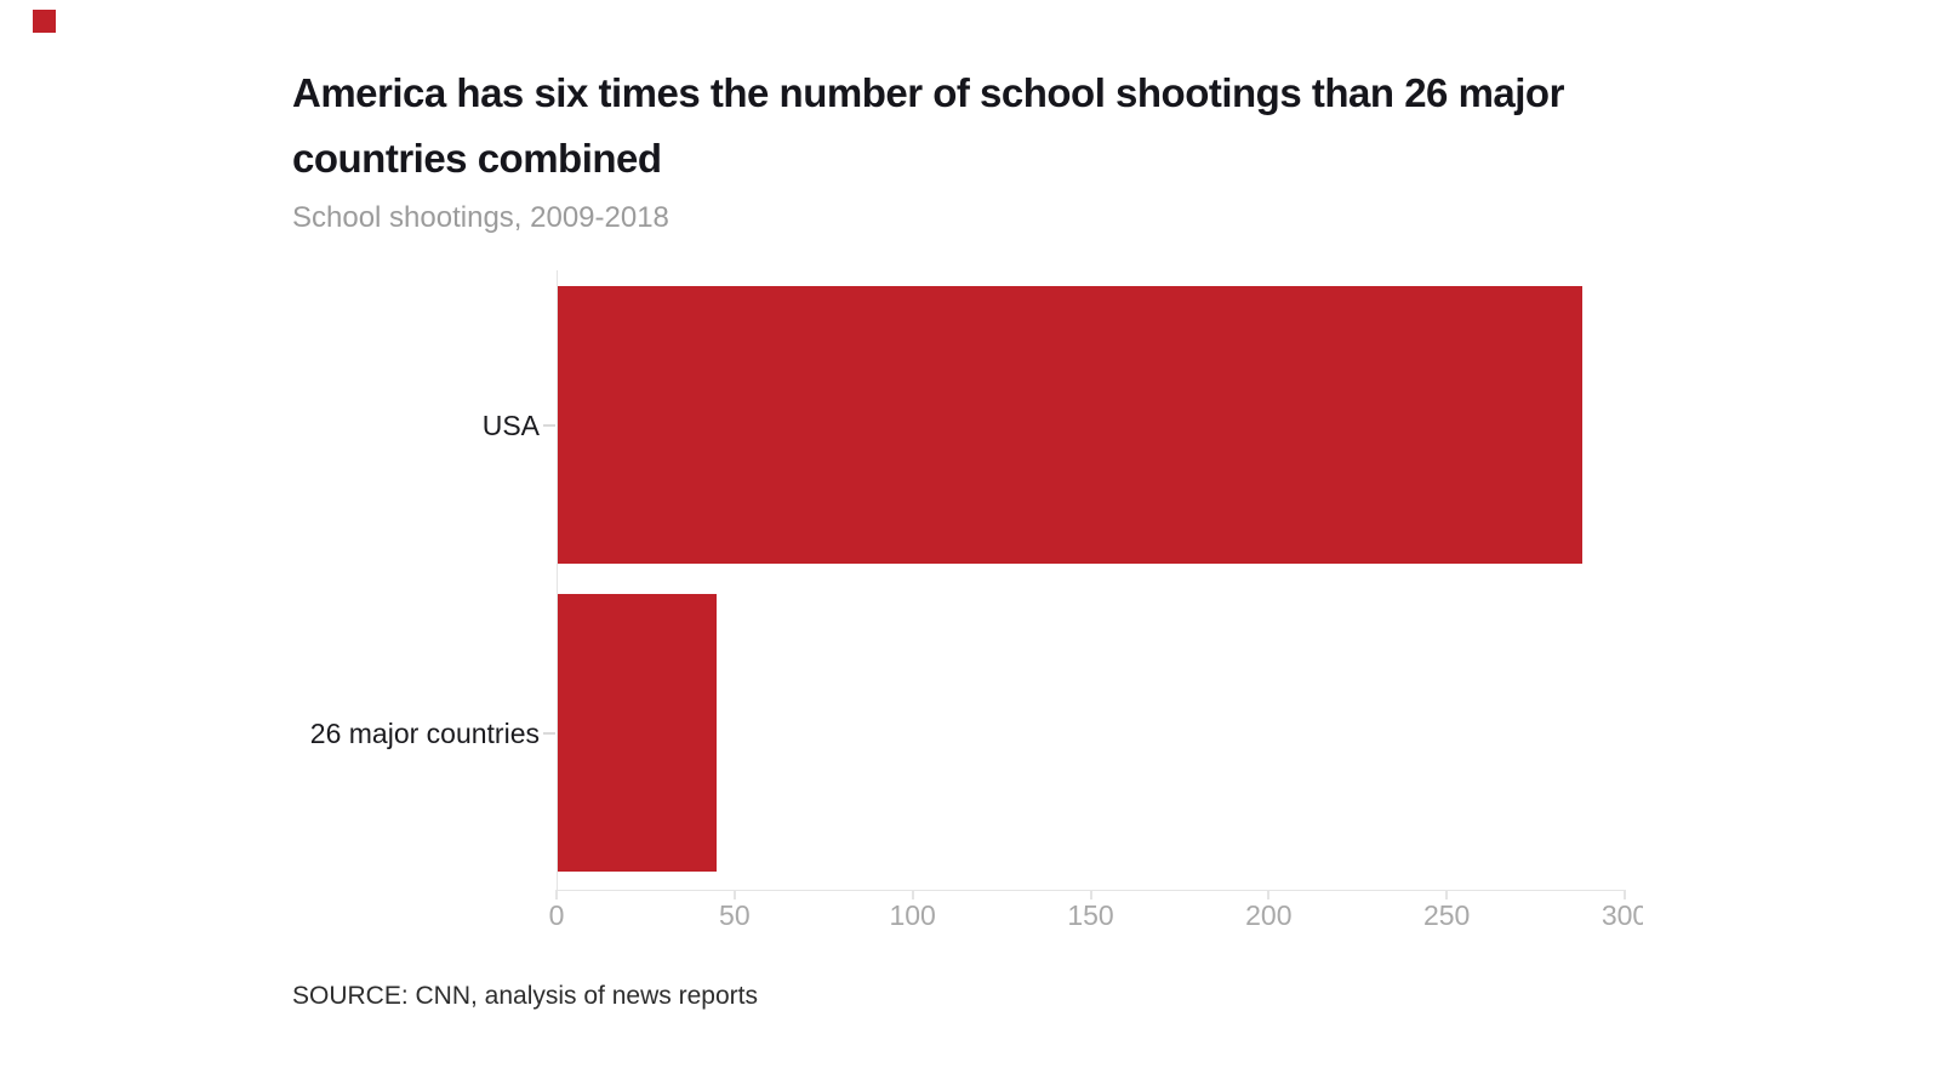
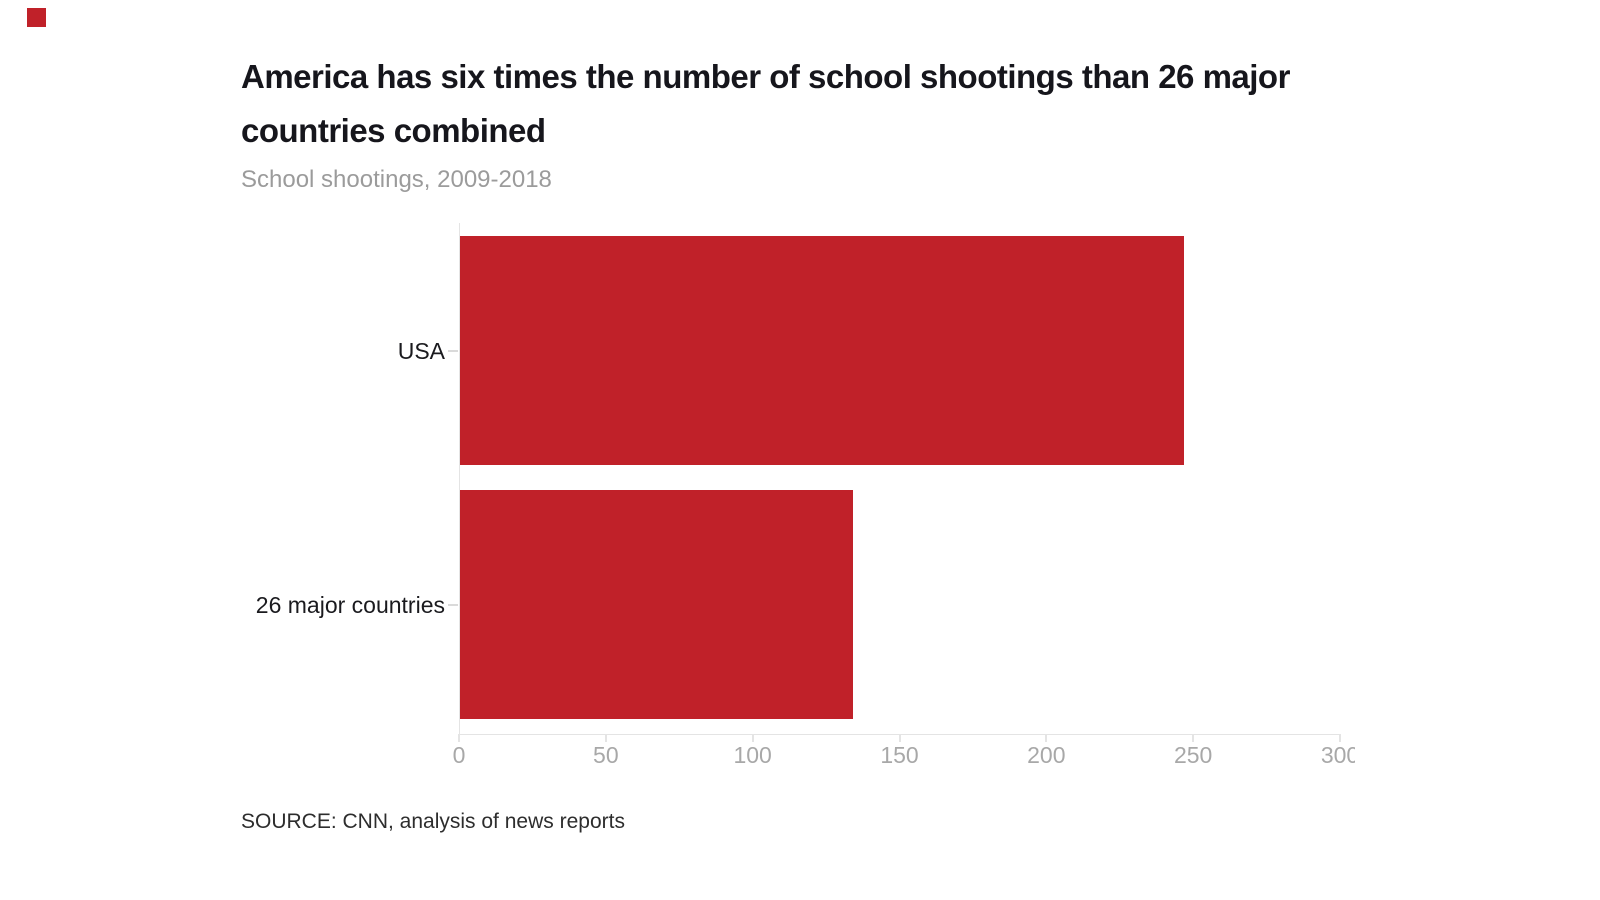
USA: 288 -> 247
26 major countries: 45 -> 134
